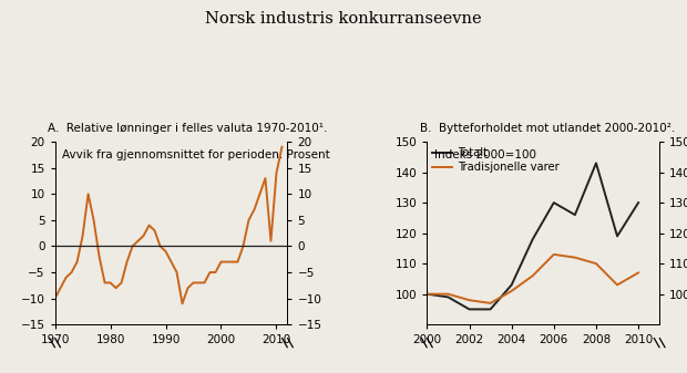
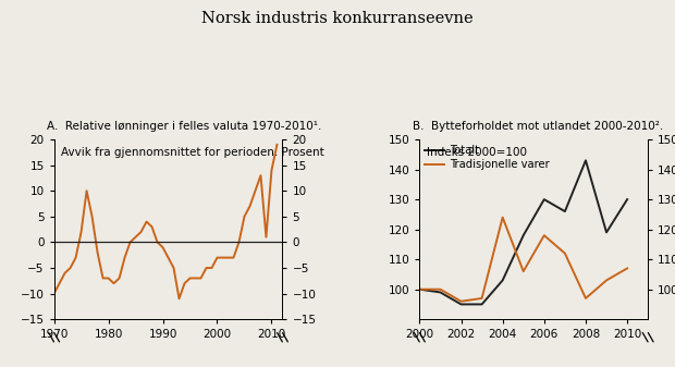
Tradisjonelle varer/2002: 98 -> 96
Tradisjonelle varer/2004: 101 -> 124
Tradisjonelle varer/2006: 113 -> 118
Tradisjonelle varer/2008: 110 -> 97
